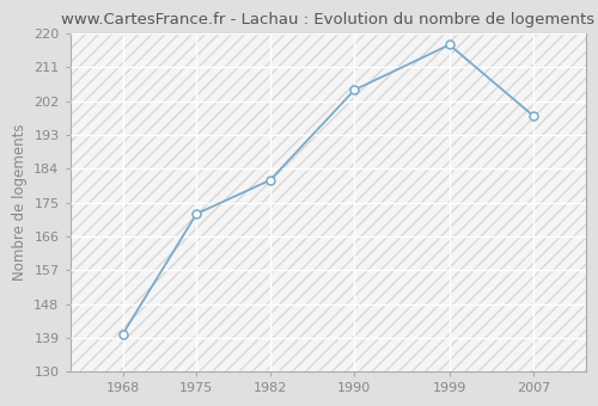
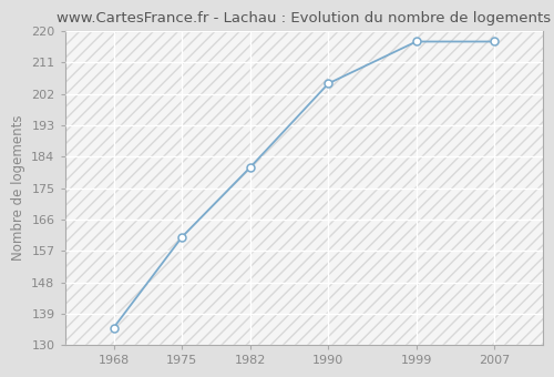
1968: 140 -> 135
1975: 172 -> 161
2007: 198 -> 217
